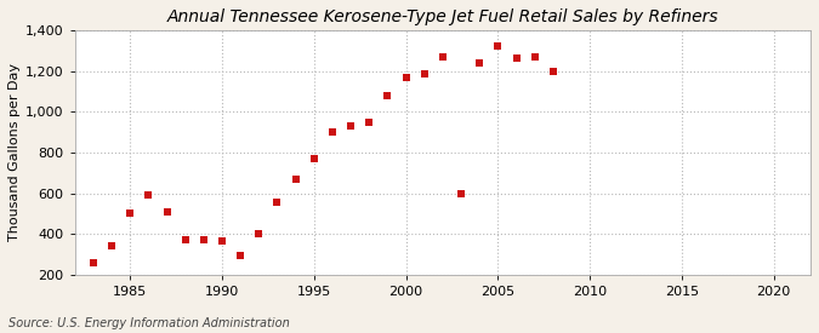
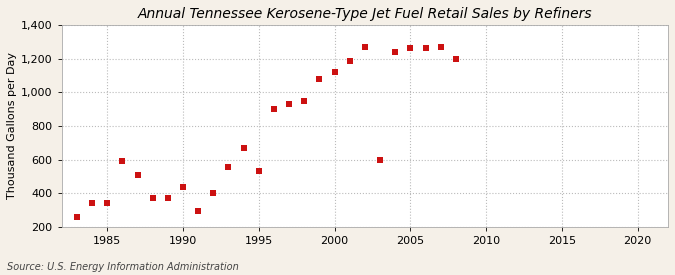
1985: 500 -> 340
1990: 360 -> 440
1995: 770 -> 530
2000: 1,170 -> 1,120
2005: 1,320 -> 1,260
